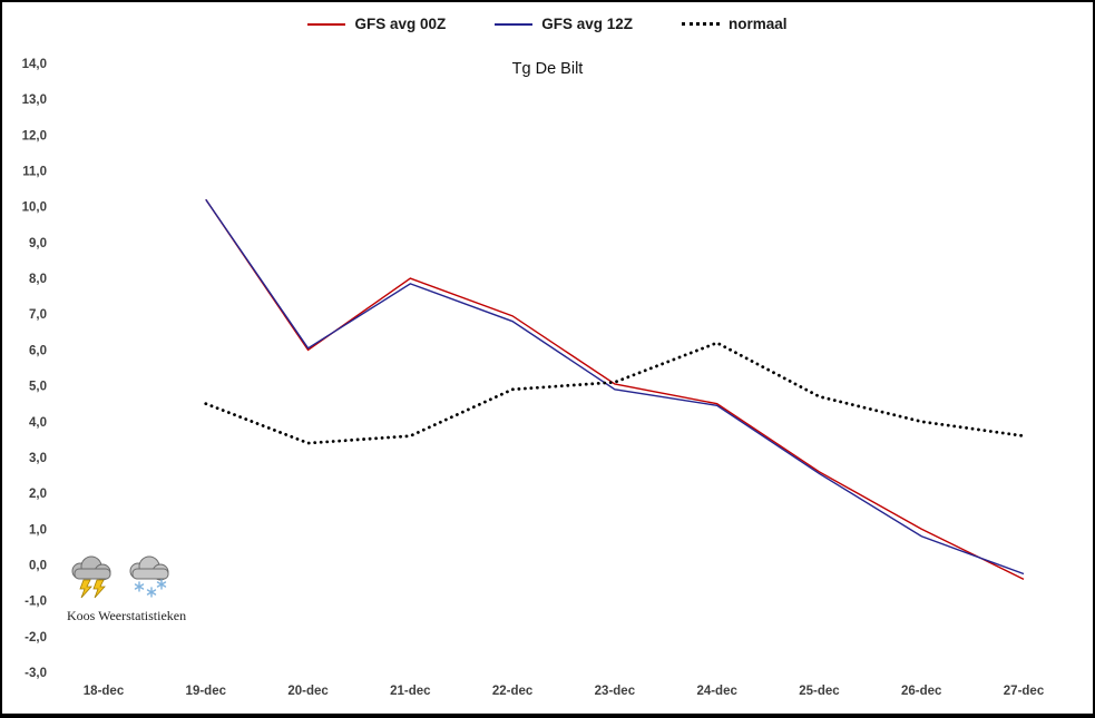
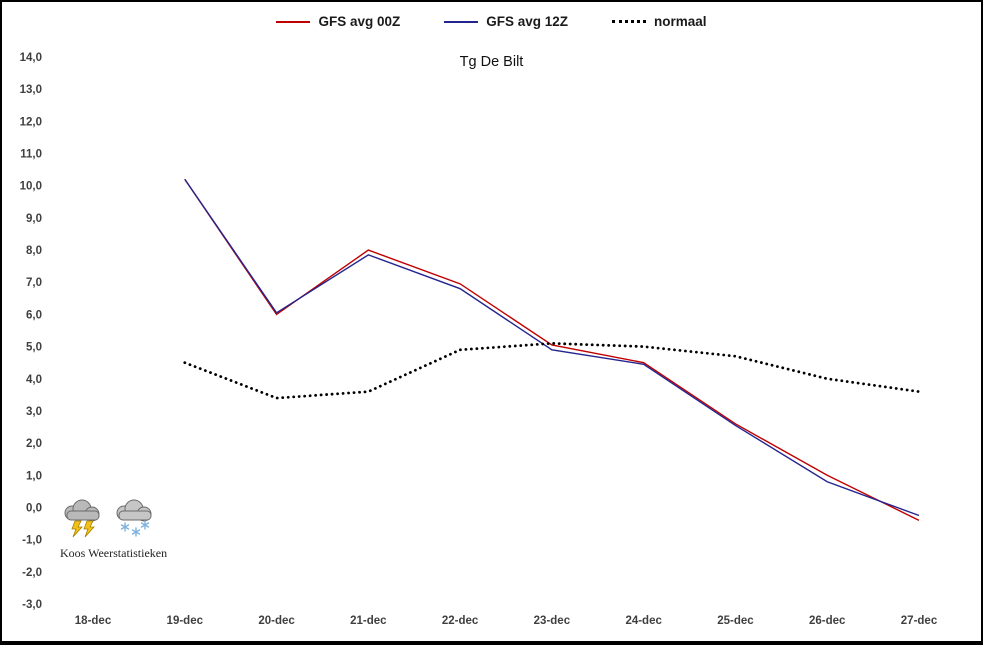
normaal/24-dec: 6,2 -> 5,0
